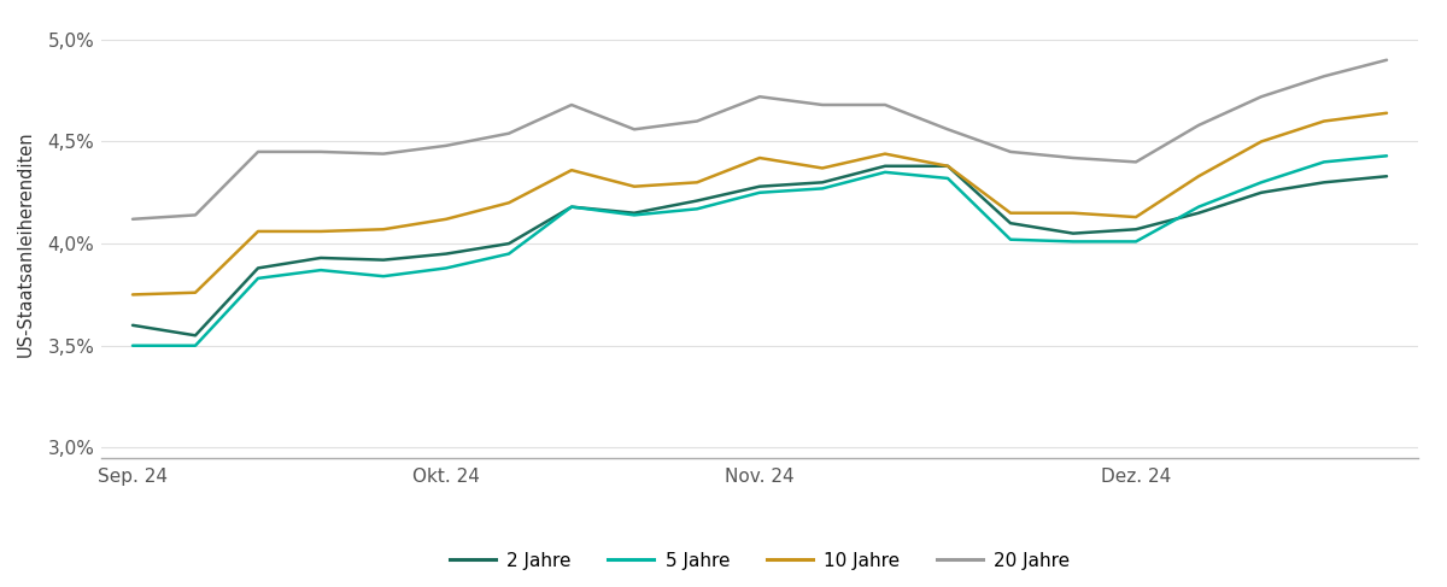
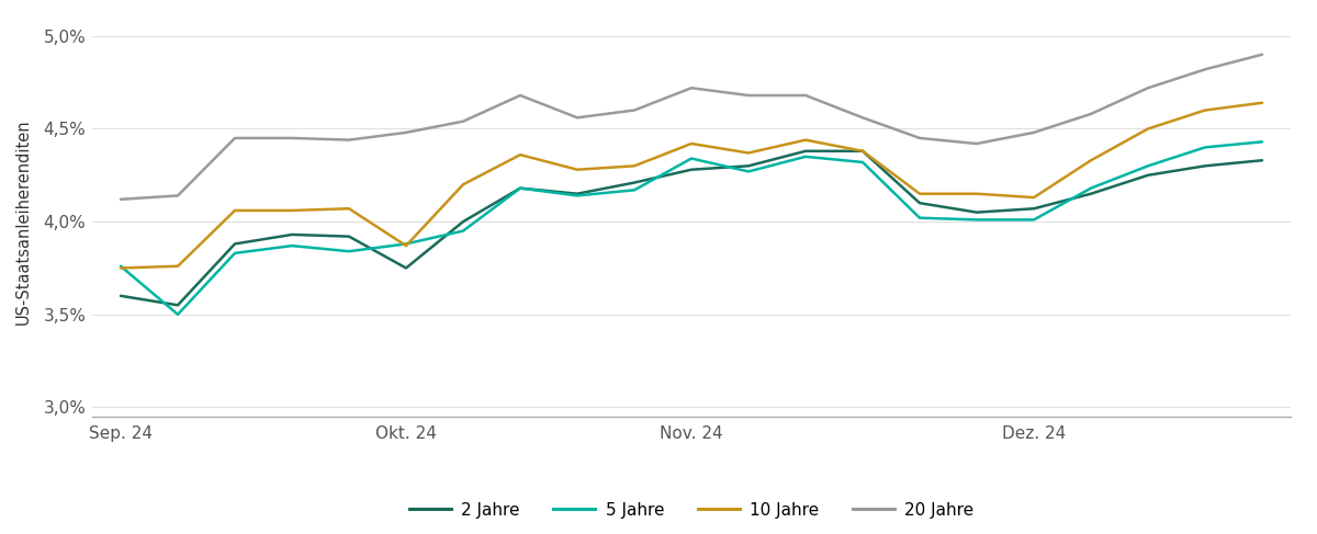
5 Jahre/Sep. 24: 3,50% -> 3,76%
2 Jahre/Okt. 24: 3,95% -> 3,75%
10 Jahre/Okt. 24: 4,12% -> 3,87%
5 Jahre/Nov. 24: 4,25% -> 4,34%
20 Jahre/Dez. 24: 4,40% -> 4,48%
